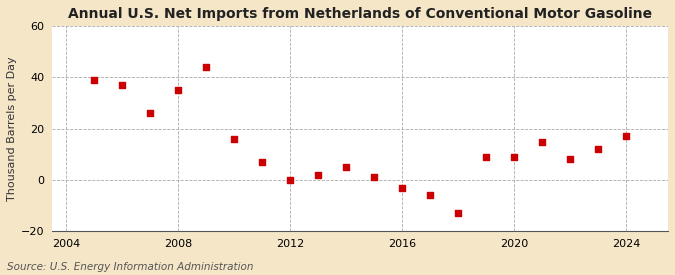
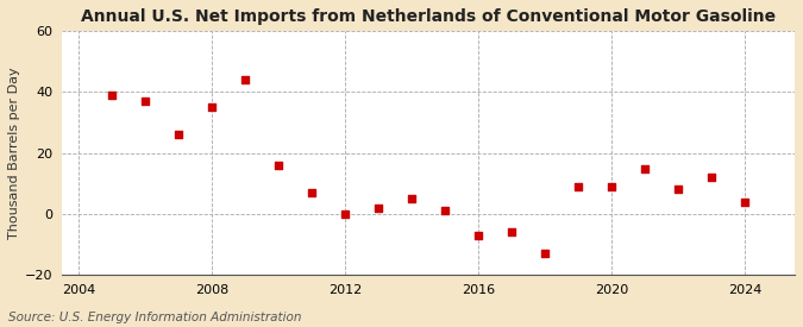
2016: -3 -> -7
2024: 17 -> 4
